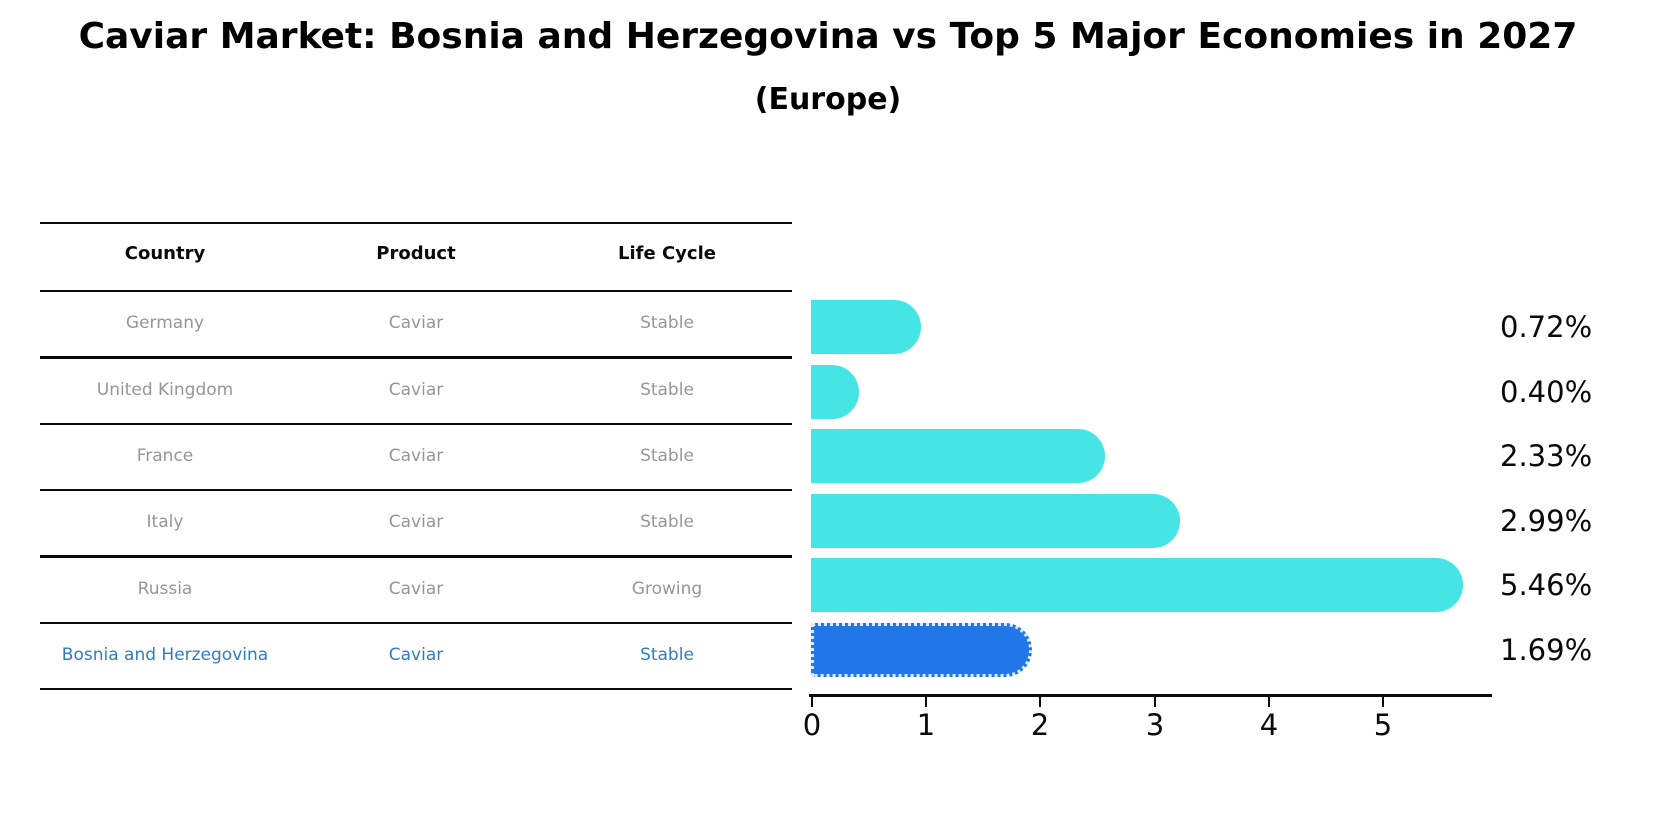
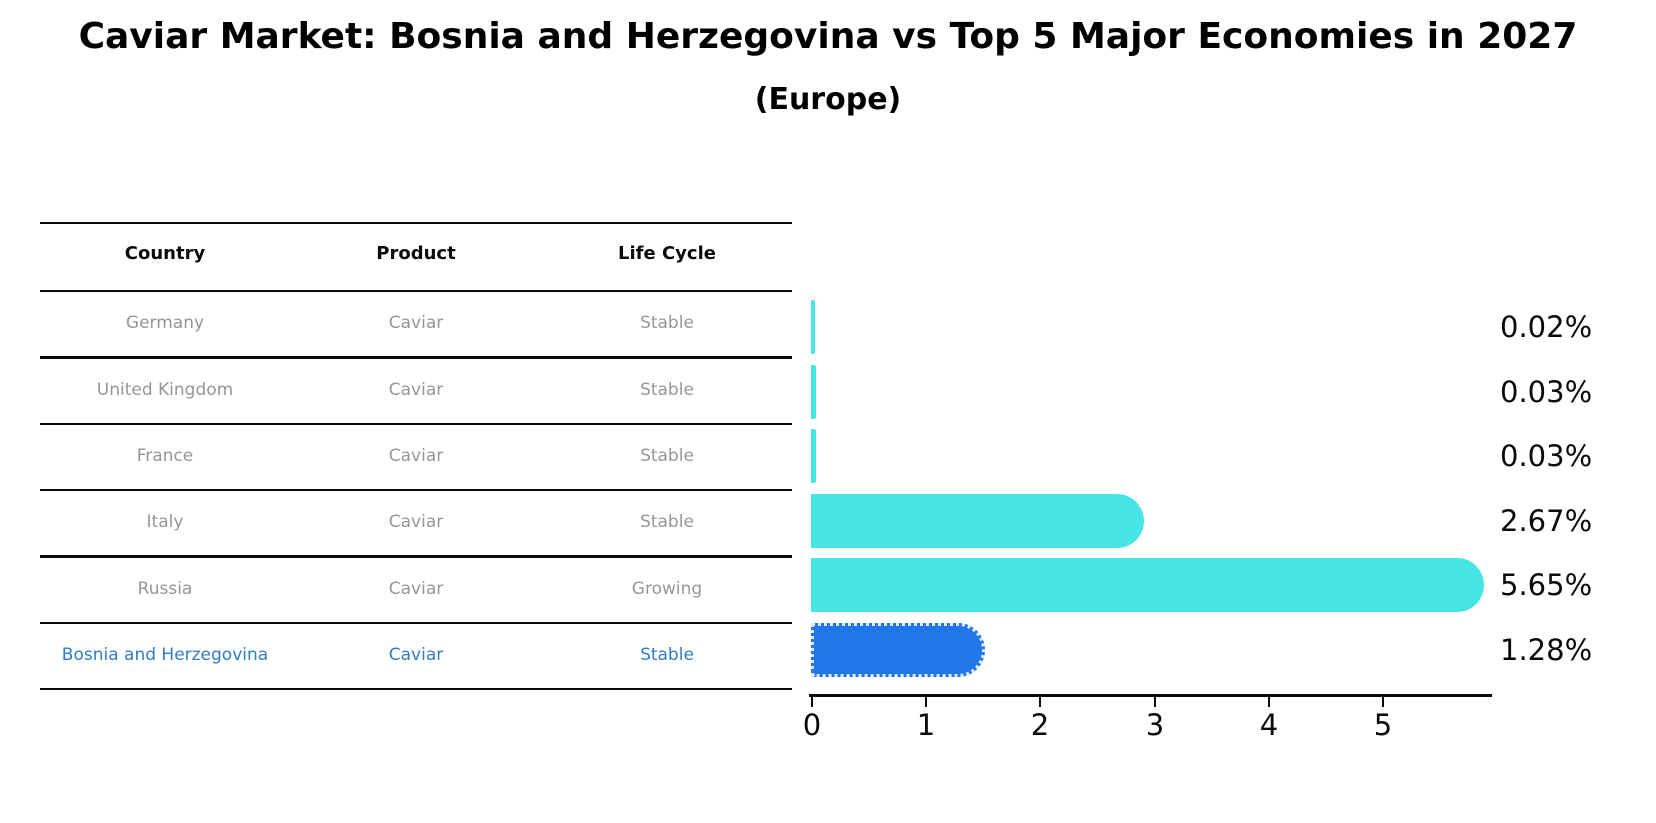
Germany: 0.72% -> 0.02%
United Kingdom: 0.40% -> 0.03%
France: 2.33% -> 0.03%
Italy: 2.99% -> 2.67%
Russia: 5.46% -> 5.65%
Bosnia and Herzegovina: 1.69% -> 1.28%
